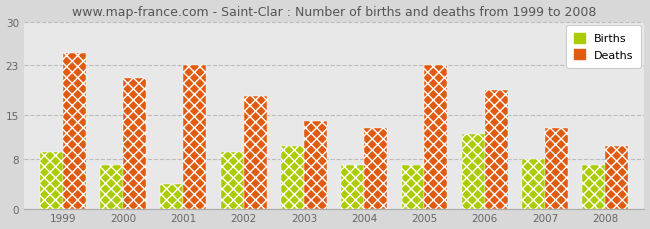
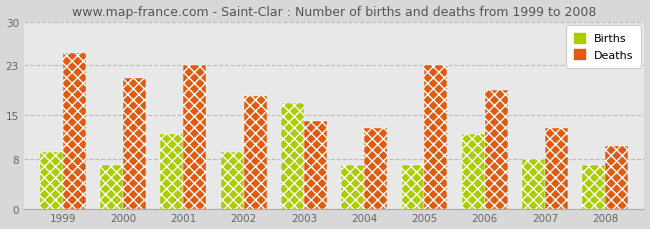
Births/2001: 4 -> 12
Births/2003: 10 -> 17
